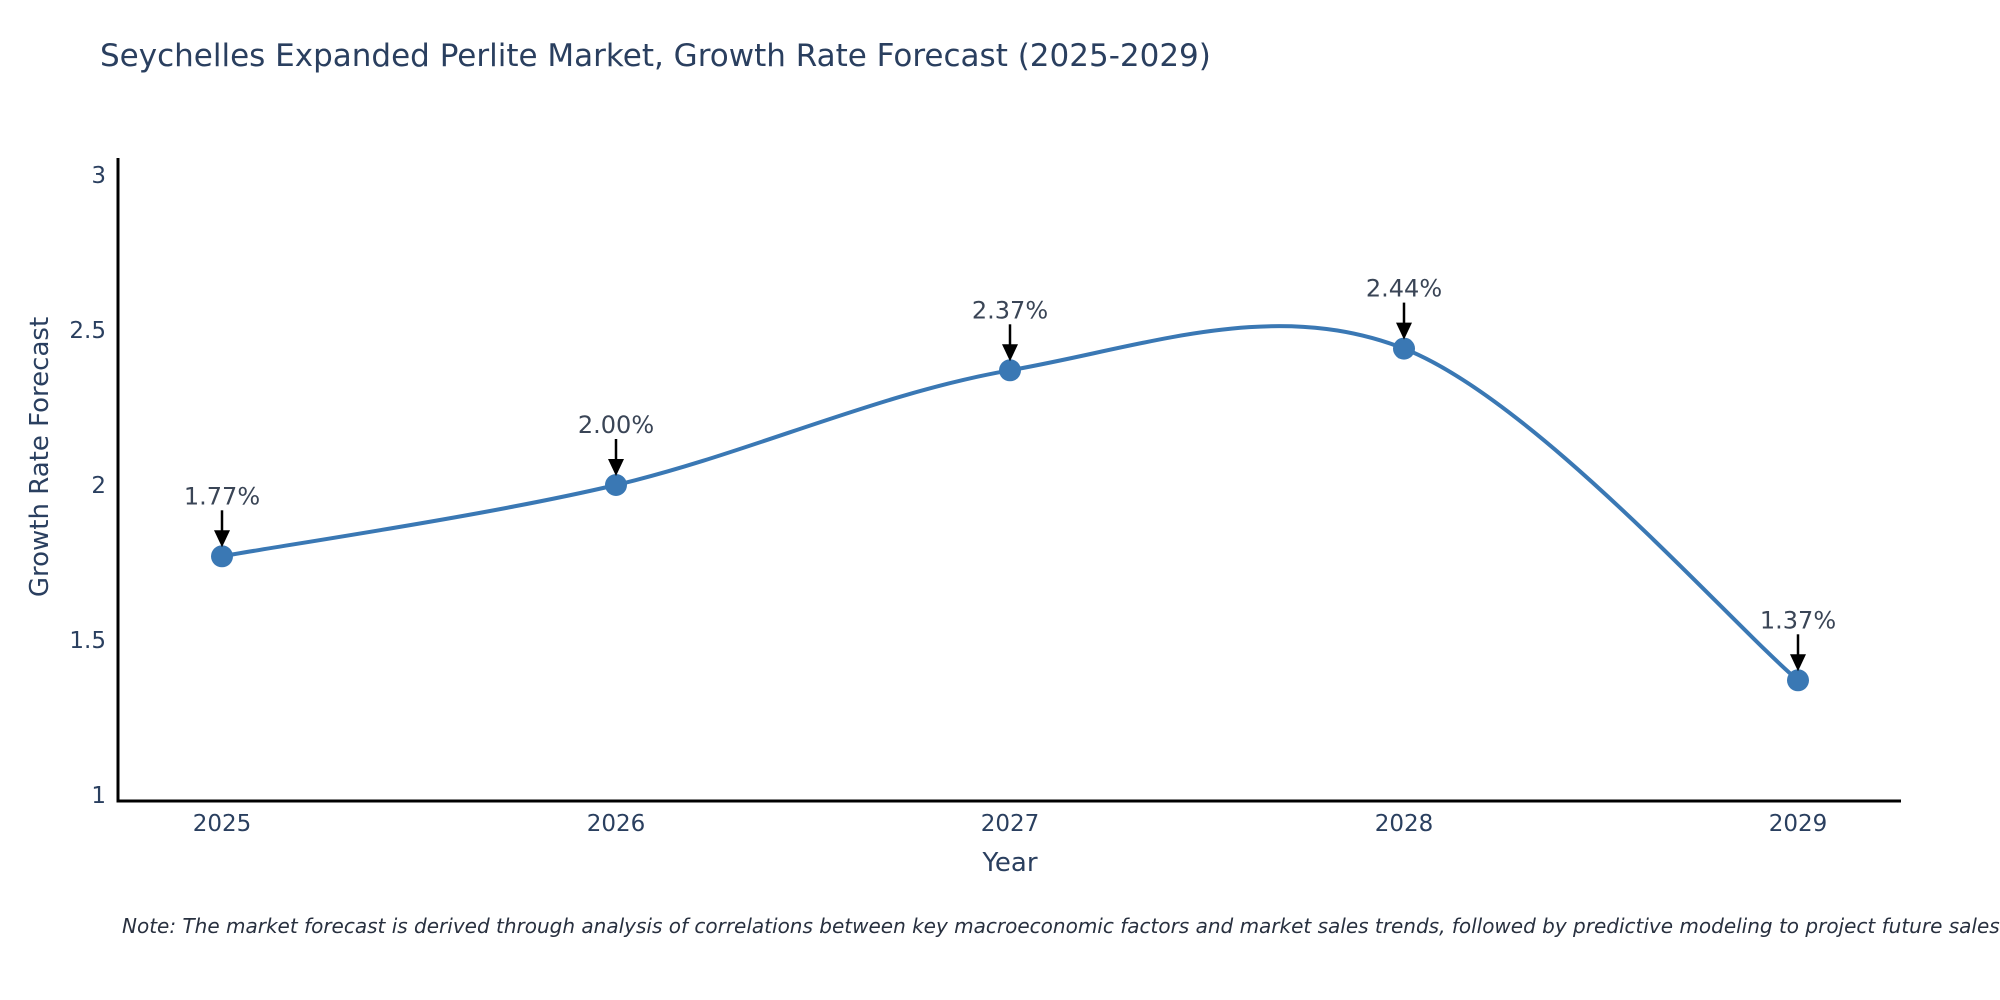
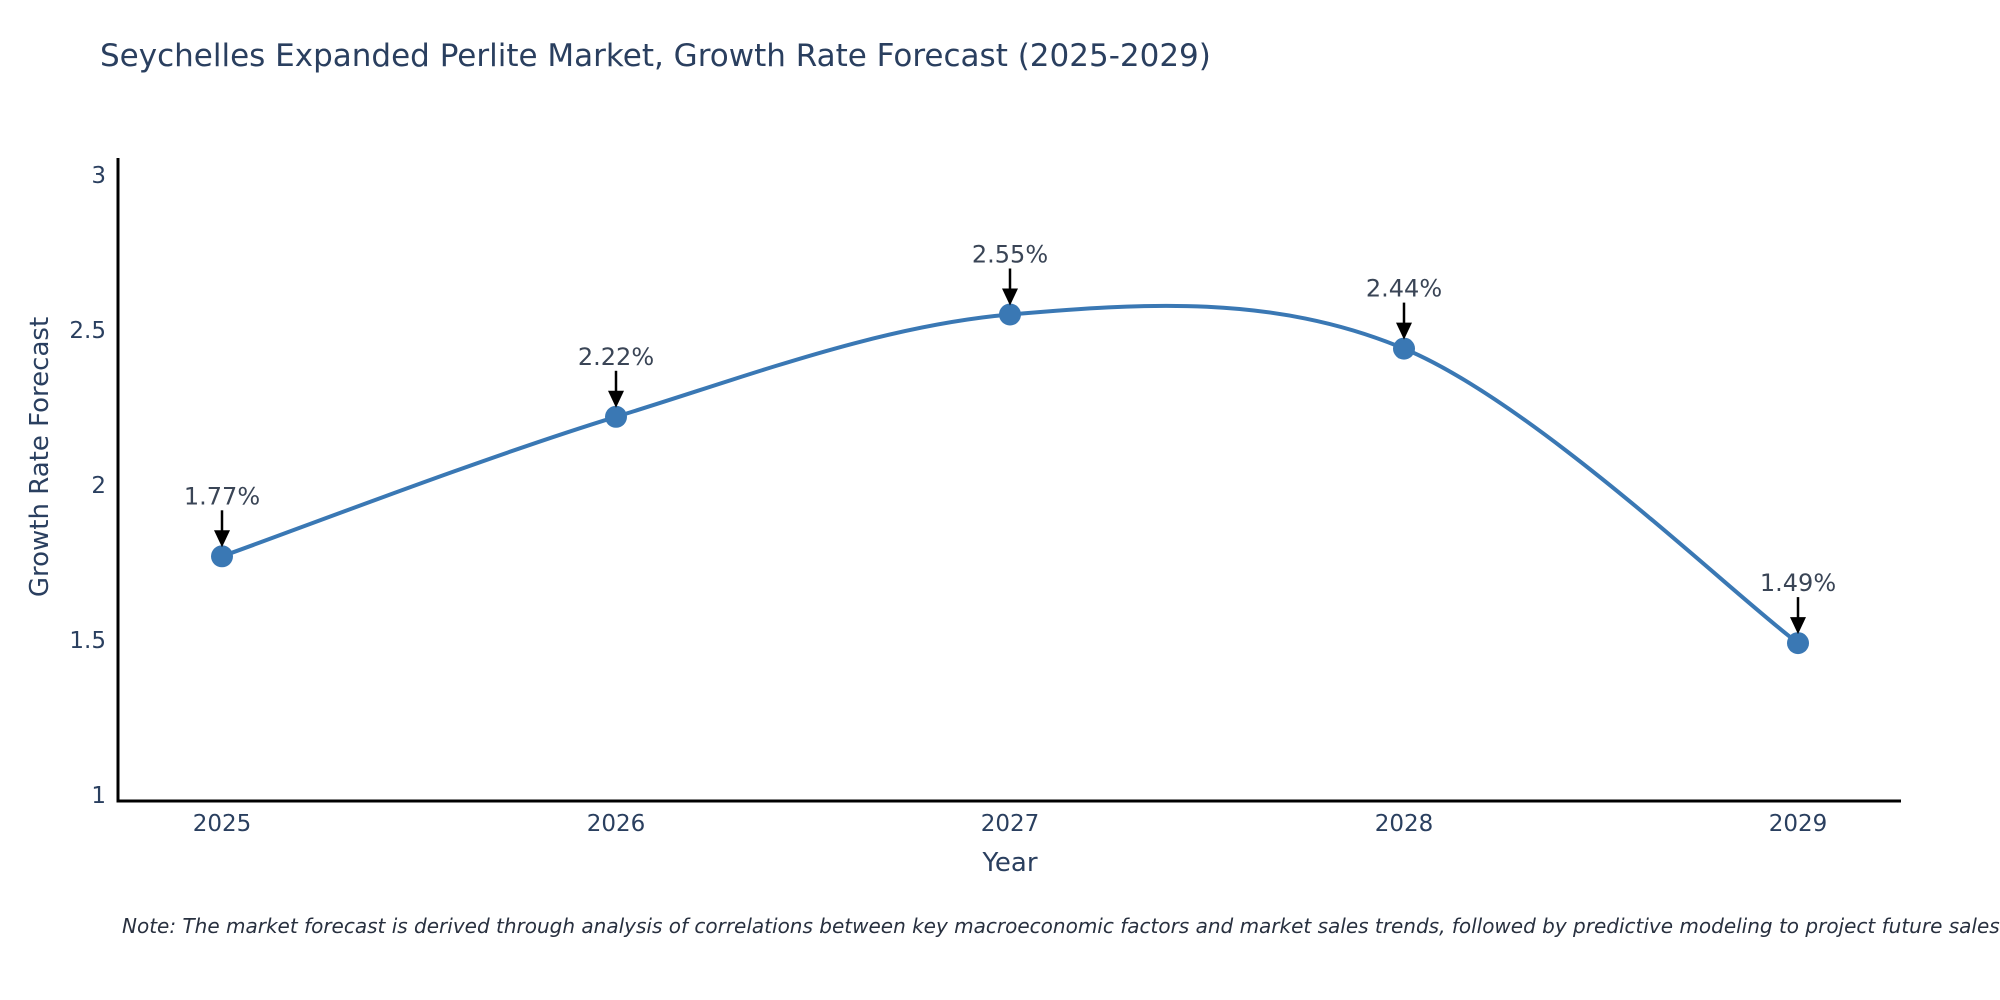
2026: 2.00% -> 2.22%
2027: 2.37% -> 2.55%
2029: 1.37% -> 1.49%
